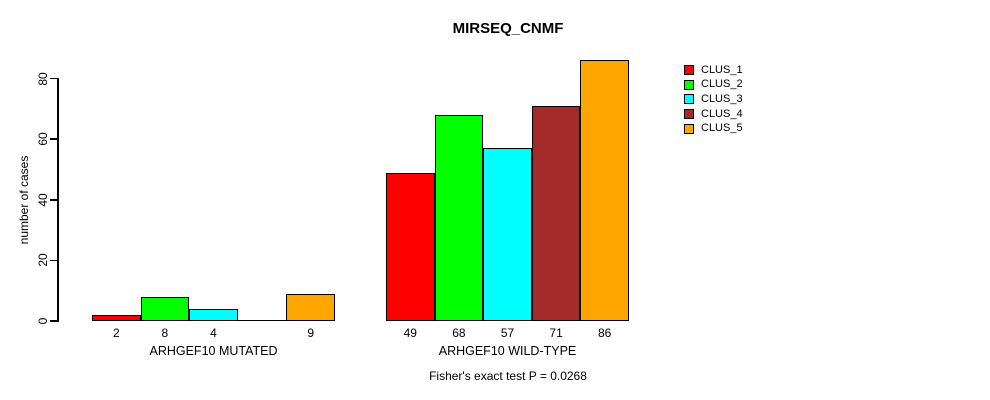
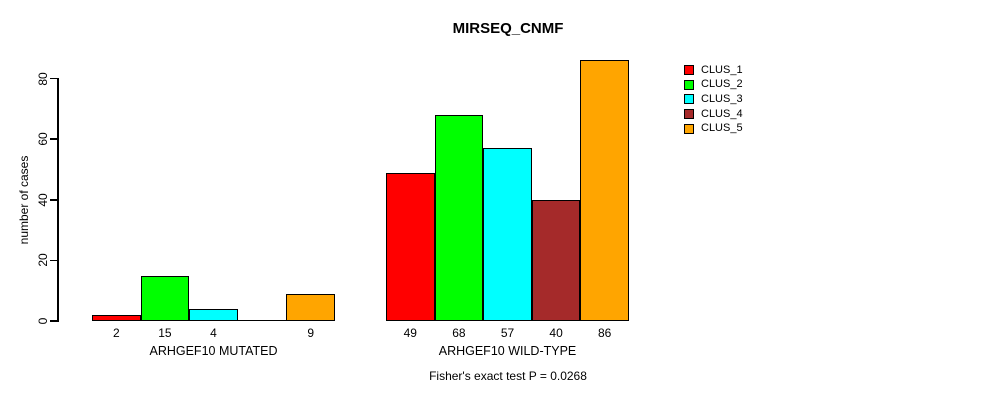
CLUS_2/ARHGEF10 MUTATED: 8 -> 15
CLUS_4/ARHGEF10 WILD-TYPE: 71 -> 40
